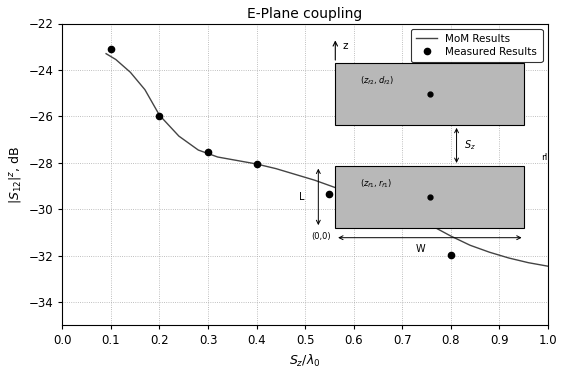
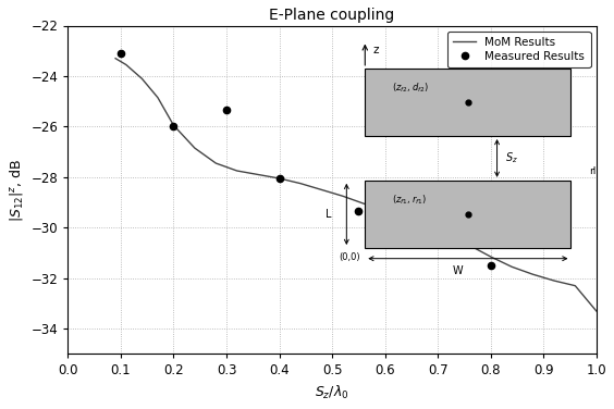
Measured Results/0.3: -27.55 -> -25.35
Measured Results/0.8: -31.95 -> -31.50
MoM Results/1.0: -32.45 -> -33.30
